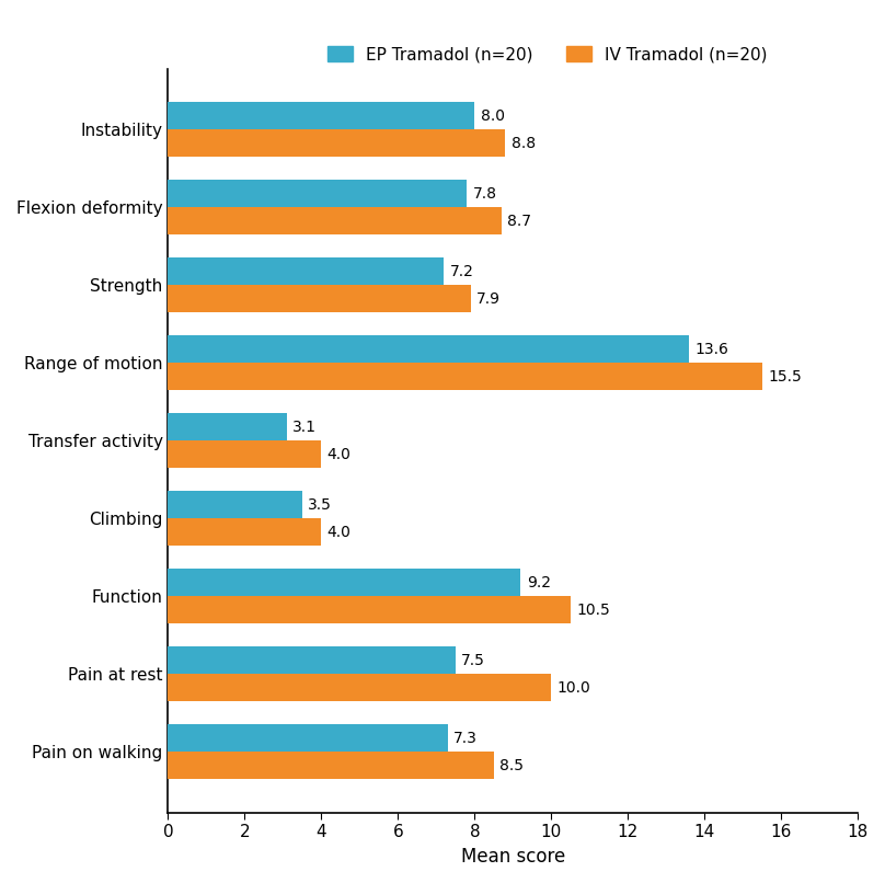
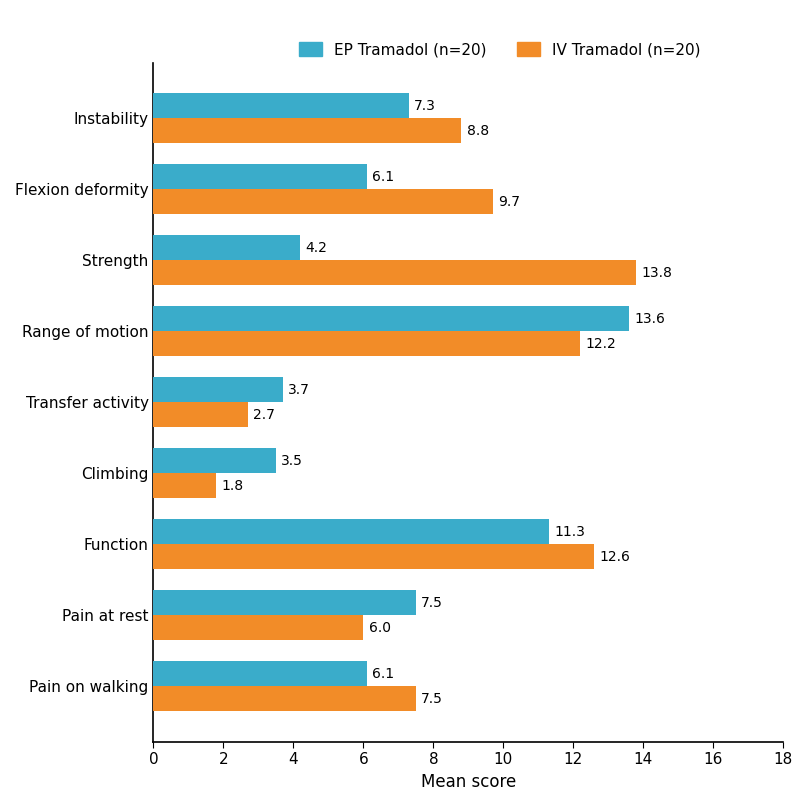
EP Tramadol (n=20)/Instability: 8.0 -> 7.3
EP Tramadol (n=20)/Flexion deformity: 7.8 -> 6.1
IV Tramadol (n=20)/Flexion deformity: 8.7 -> 9.7
EP Tramadol (n=20)/Strength: 7.2 -> 4.2
IV Tramadol (n=20)/Strength: 7.9 -> 13.8
IV Tramadol (n=20)/Range of motion: 15.5 -> 12.2
EP Tramadol (n=20)/Transfer activity: 3.1 -> 3.7
IV Tramadol (n=20)/Transfer activity: 4.0 -> 2.7
IV Tramadol (n=20)/Climbing: 4.0 -> 1.8
EP Tramadol (n=20)/Function: 9.2 -> 11.3
IV Tramadol (n=20)/Function: 10.5 -> 12.6
IV Tramadol (n=20)/Pain at rest: 10.0 -> 6.0
EP Tramadol (n=20)/Pain on walking: 7.3 -> 6.1
IV Tramadol (n=20)/Pain on walking: 8.5 -> 7.5
